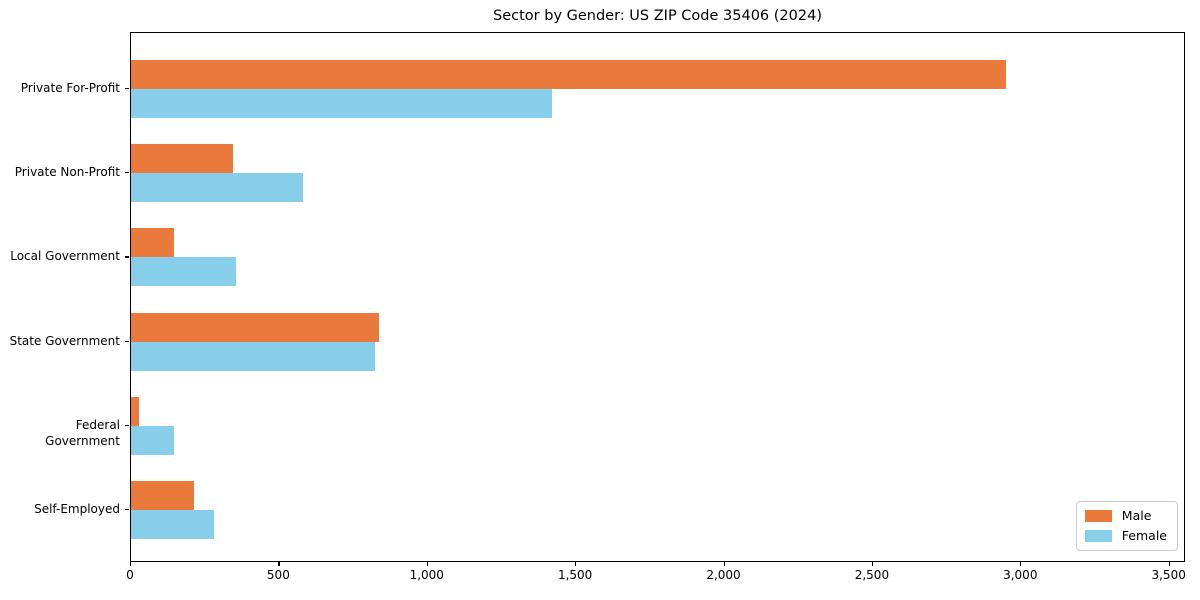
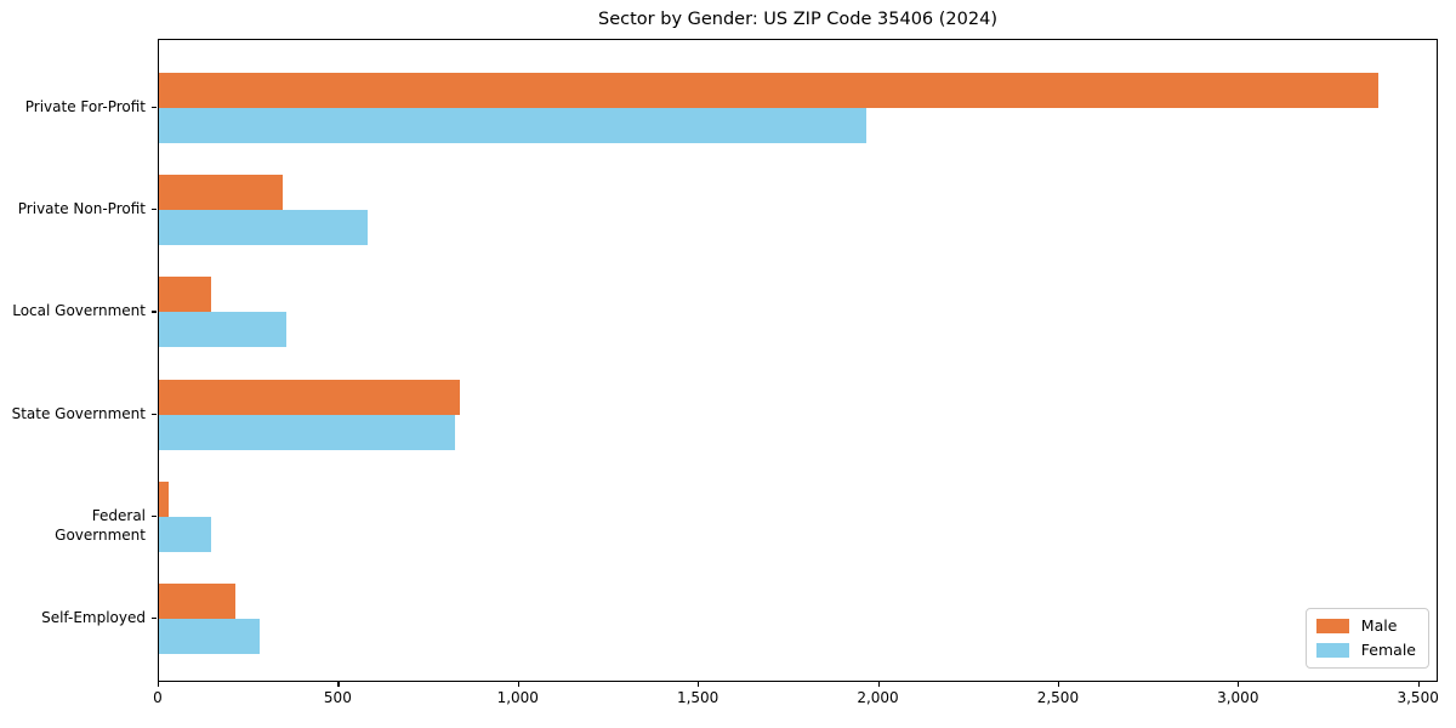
Male/Private For-Profit: 2950 -> 3390
Female/Private For-Profit: 1420 -> 1960
